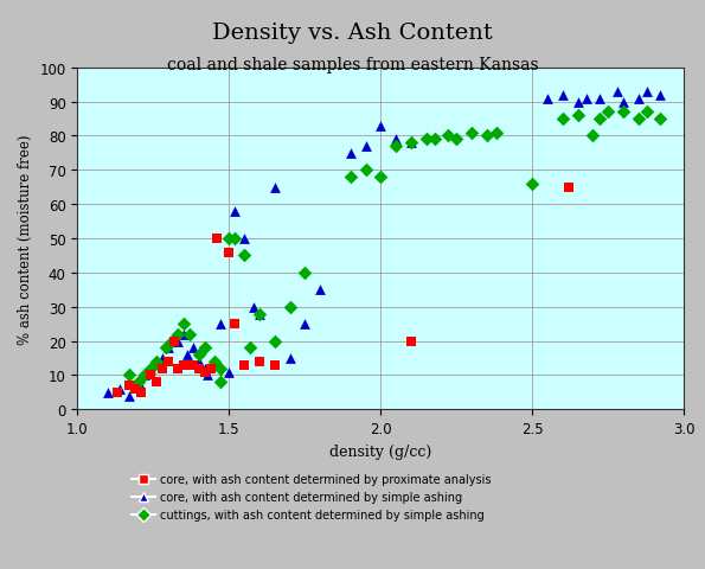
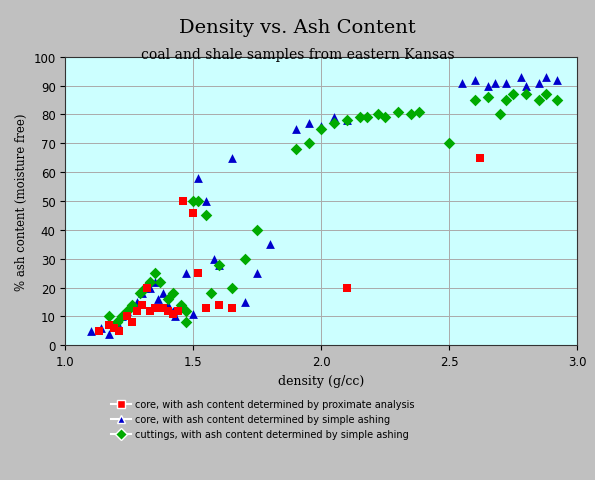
core, with ash content determined by simple ashing/2.0: 83 -> 76
cuttings, with ash content determined by simple ashing/2.0: 68 -> 75
cuttings, with ash content determined by simple ashing/2.5: 66 -> 70
